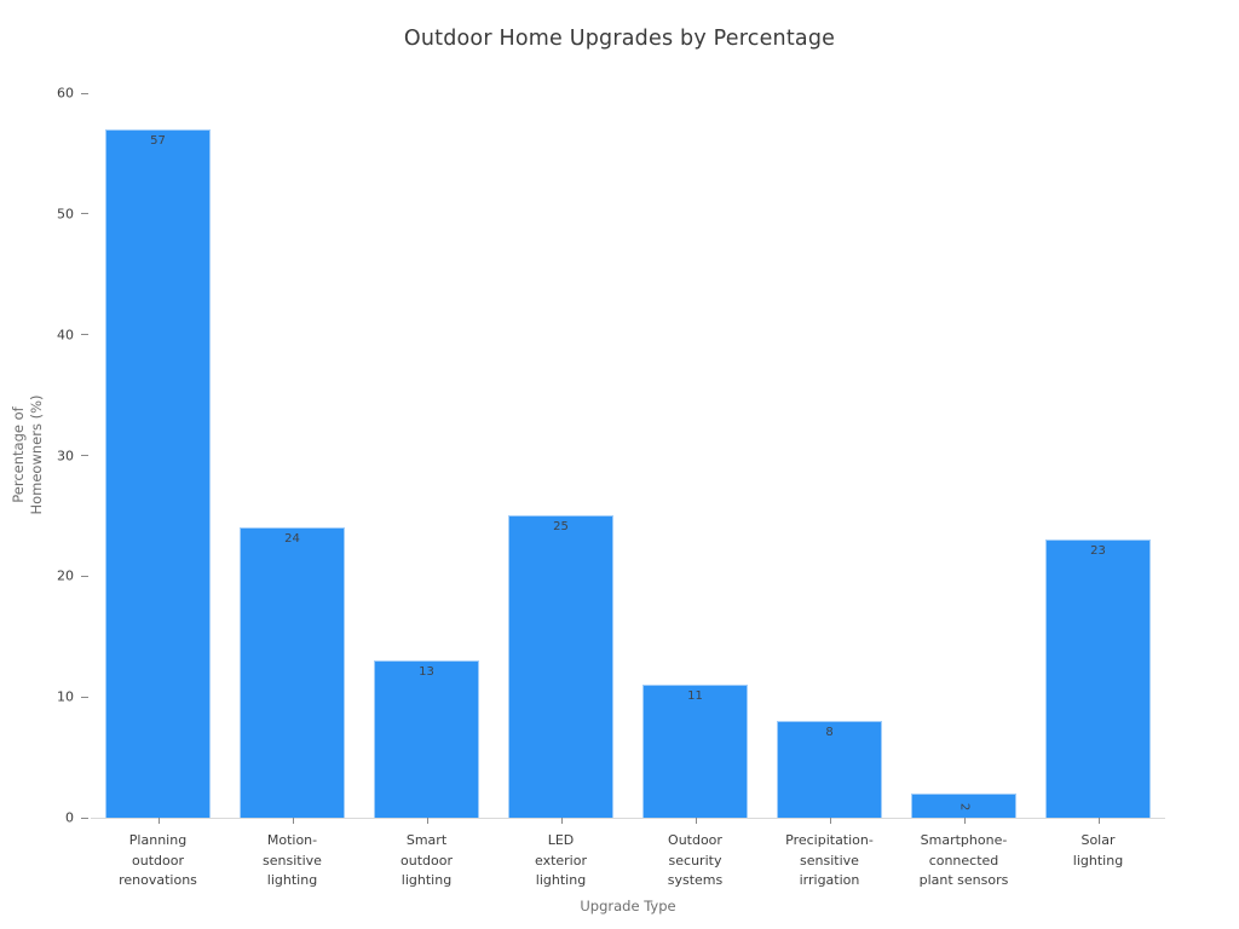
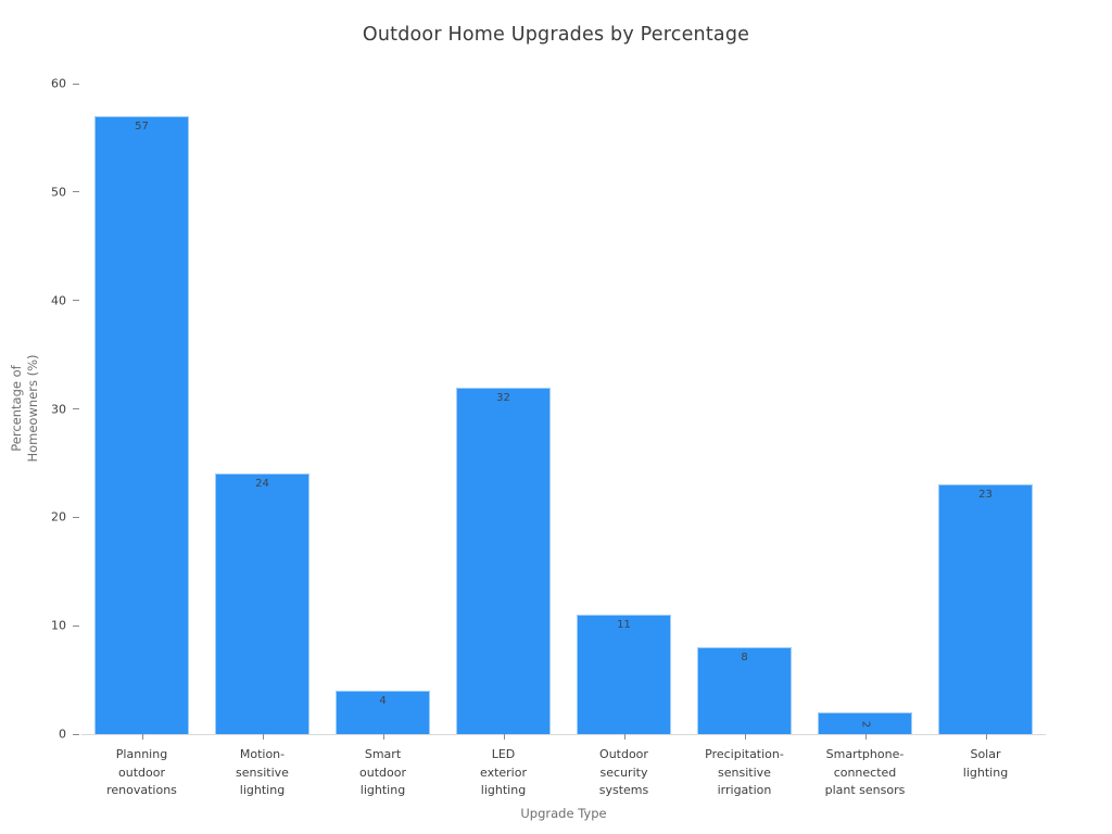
Smart outdoor lighting: 13 -> 4
LED exterior lighting: 25 -> 32
